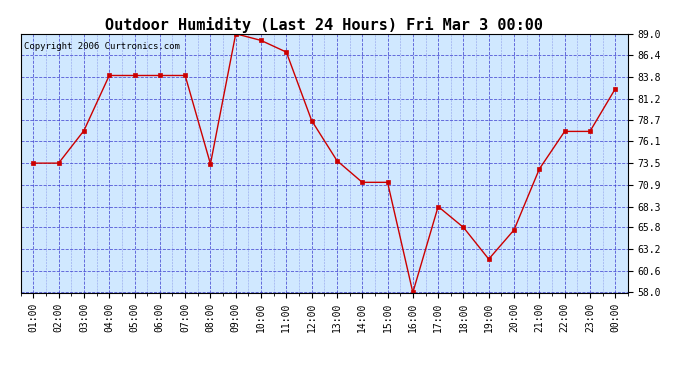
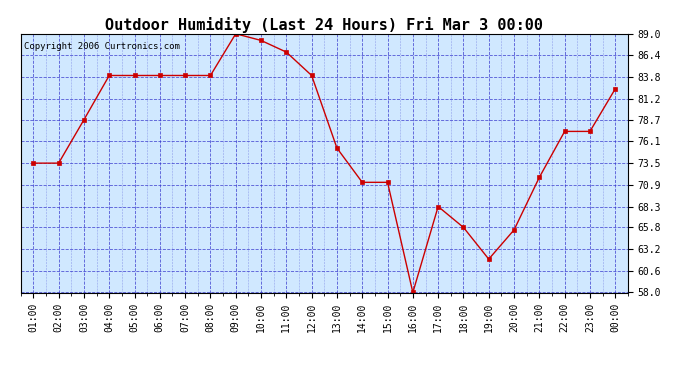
03:00: 77.4 -> 78.7
08:00: 73.4 -> 84.0
12:00: 78.6 -> 84.0
13:00: 73.8 -> 75.3
21:00: 72.8 -> 71.8
